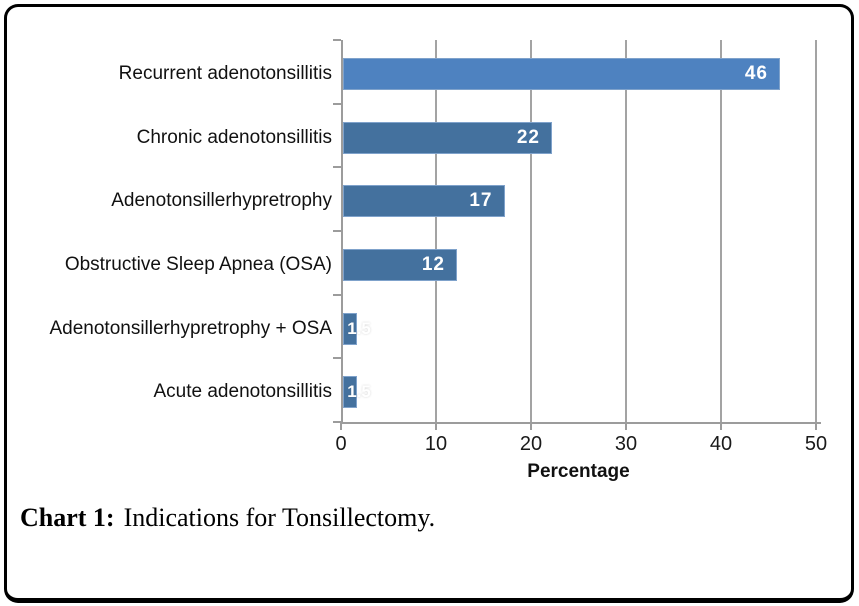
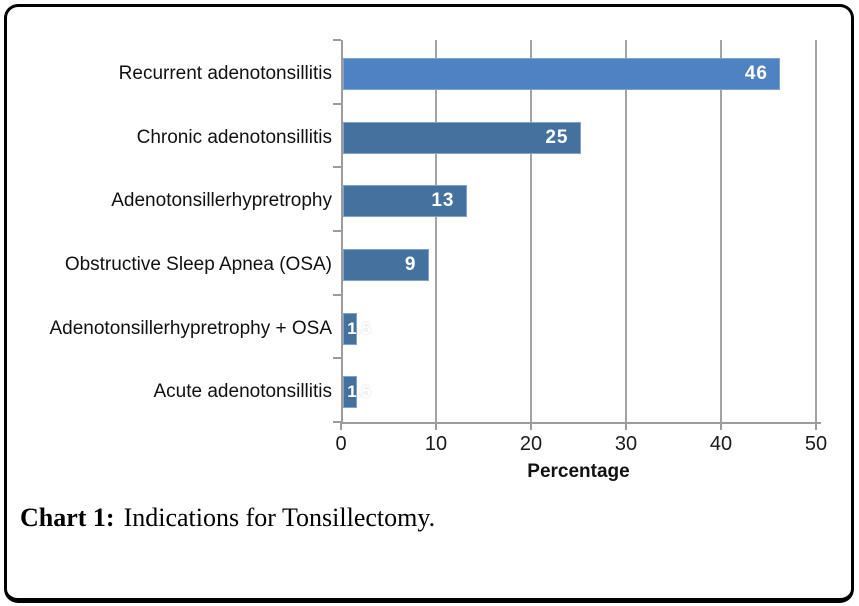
Chronic adenotonsillitis: 22 -> 25
Adenotonsillerhypretrophy: 17 -> 13
Obstructive Sleep Apnea (OSA): 12 -> 9
